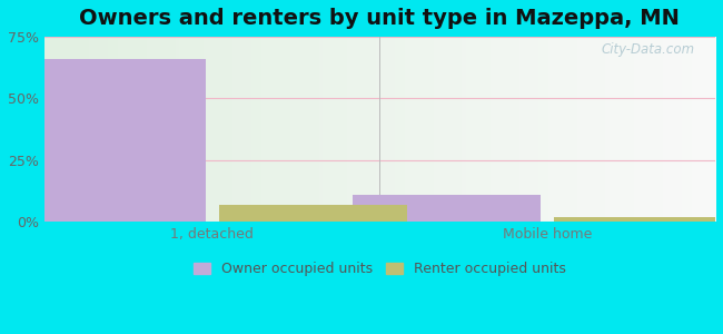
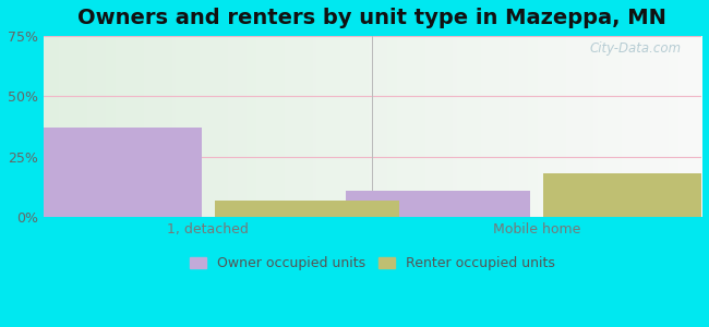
Owner occupied units/1, detached: 66% -> 37%
Renter occupied units/Mobile home: 2% -> 18%
